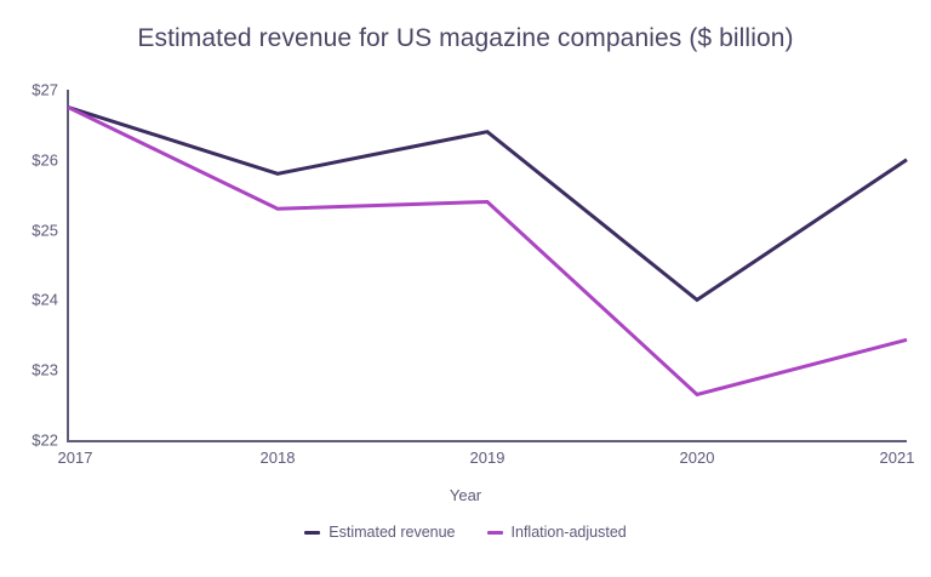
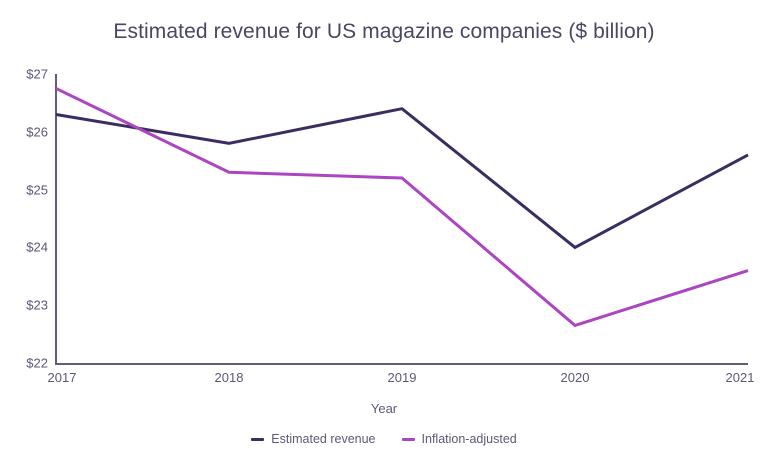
Estimated revenue/2017: $26.8 -> $26.3
Inflation-adjusted/2019: $25.4 -> $25.2
Estimated revenue/2021: $26.0 -> $25.6
Inflation-adjusted/2021: $23.4 -> $23.6
